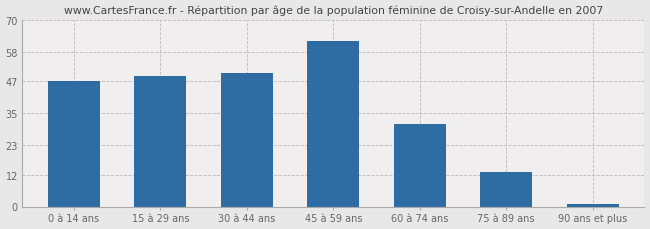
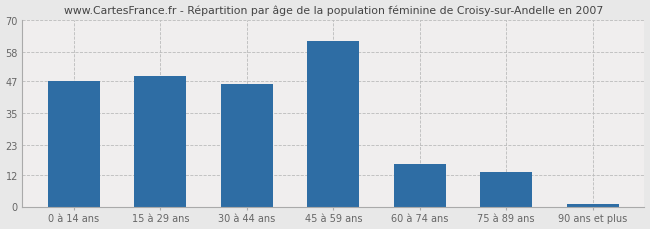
30 à 44 ans: 50 -> 46
60 à 74 ans: 31 -> 16
